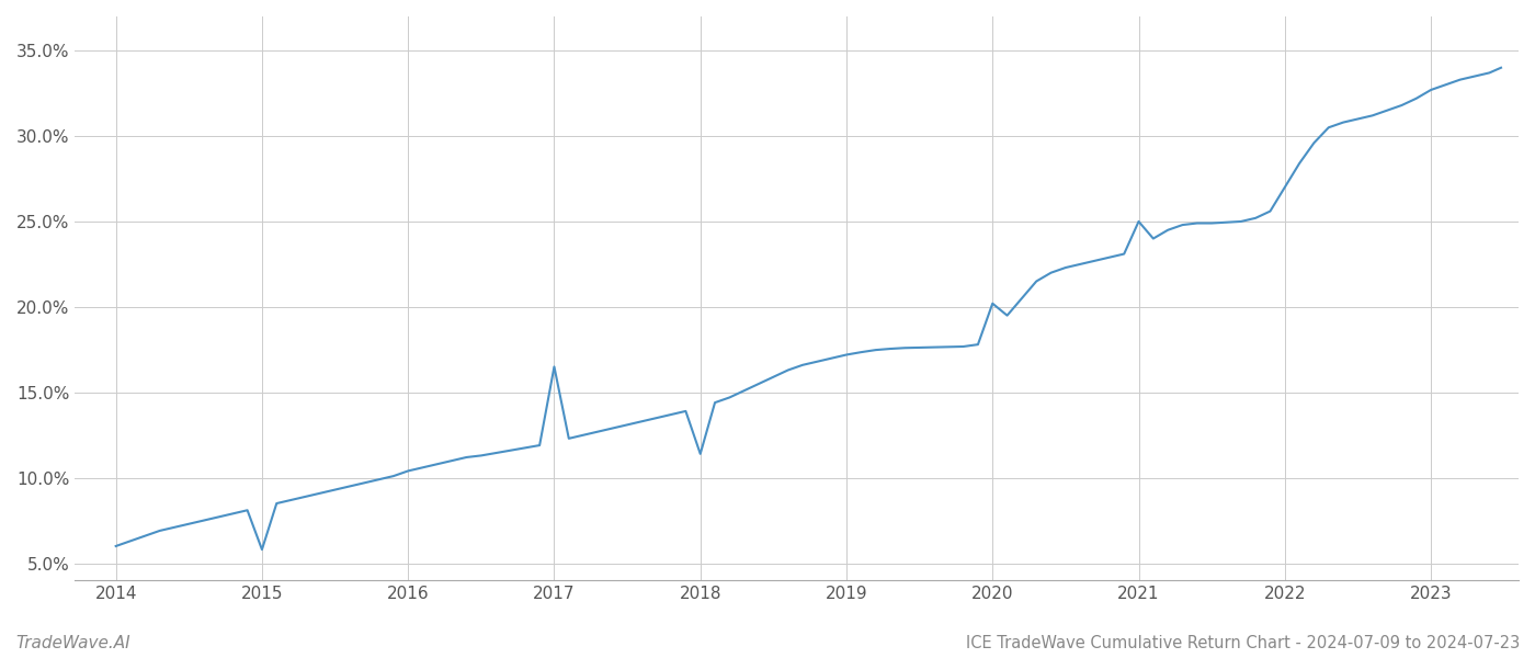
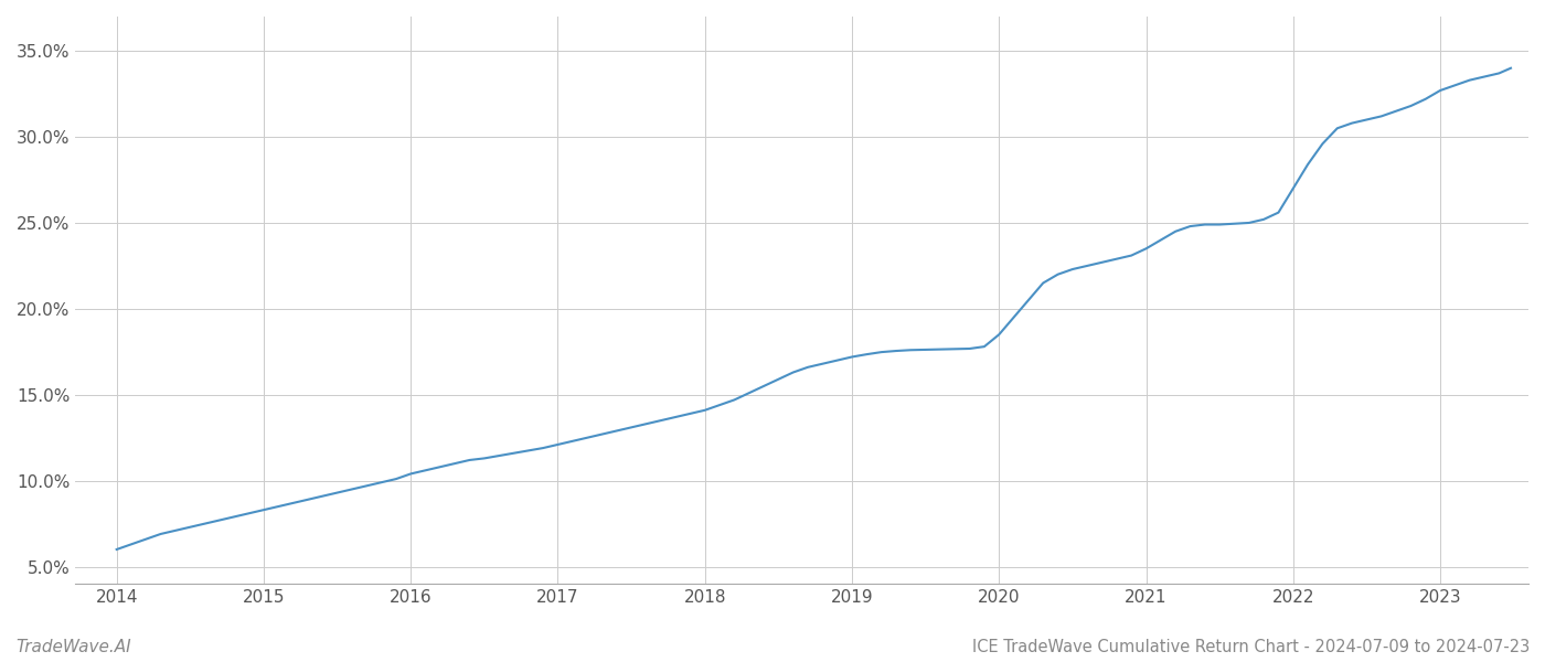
2015: 5.8% -> 8.3%
2017: 16.5% -> 12.1%
2018: 11.4% -> 14.1%
2020: 20.2% -> 18.5%
2021: 25.0% -> 23.5%
